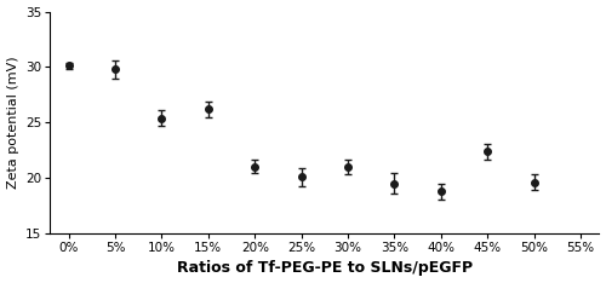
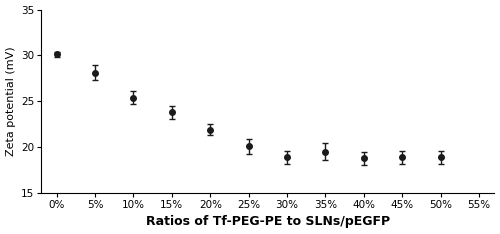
5%: 29.8 -> 28.1
15%: 26.2 -> 23.8
20%: 21.0 -> 21.9
30%: 21.0 -> 18.9
45%: 22.4 -> 18.9
50%: 19.6 -> 18.9
